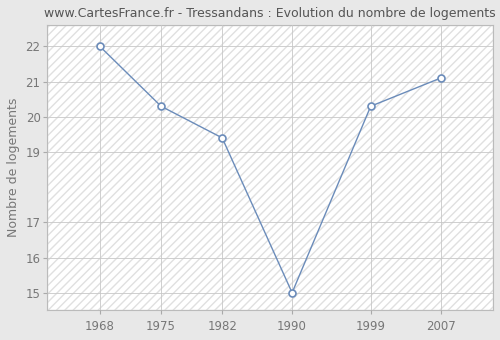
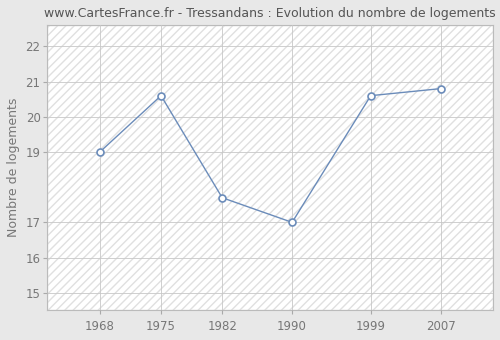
1968: 22.0 -> 19.0
1975: 20.3 -> 20.6
1982: 19.4 -> 17.7
1990: 15.0 -> 17.0
1999: 20.3 -> 20.6
2007: 21.1 -> 20.8
